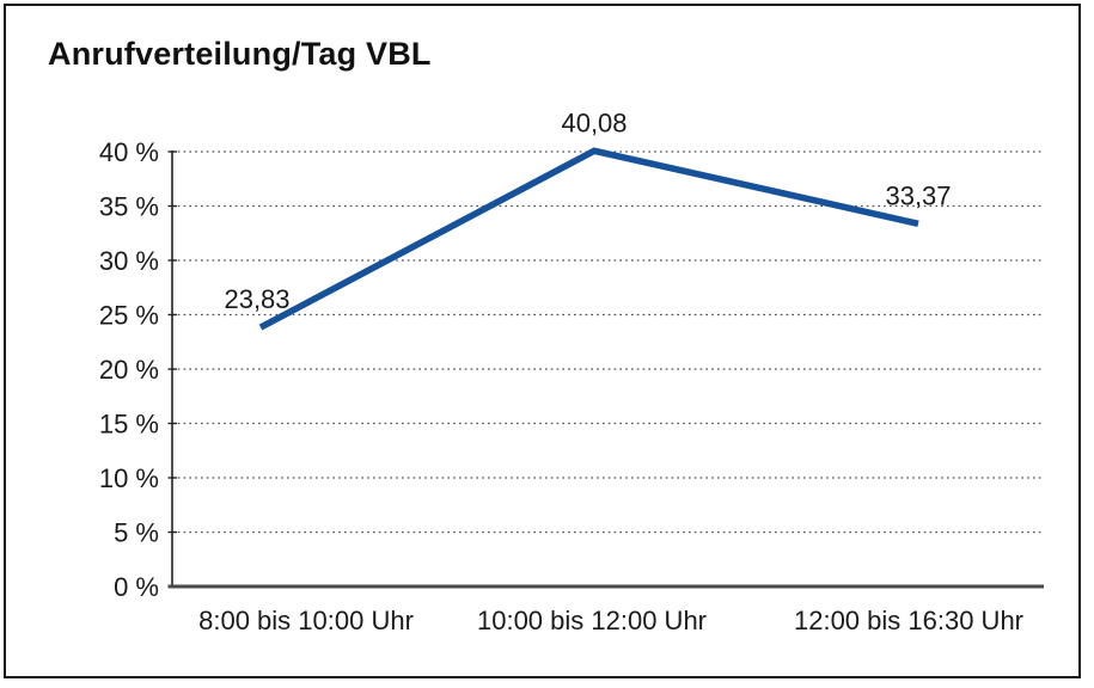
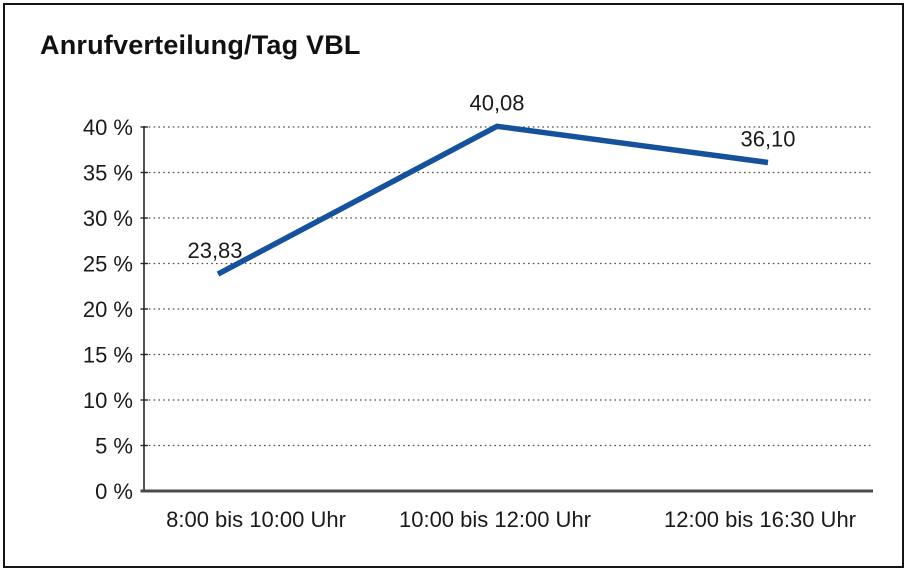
12:00 bis 16:30 Uhr: 33,37 -> 36,10
